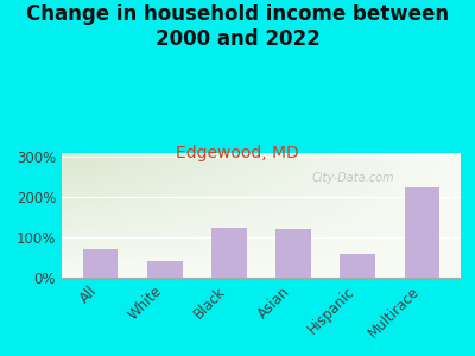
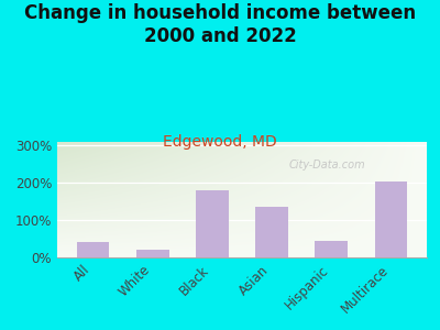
All: 70% -> 40%
White: 42% -> 20%
Black: 125% -> 180%
Asian: 120% -> 135%
Hispanic: 60% -> 45%
Multirace: 225% -> 205%
